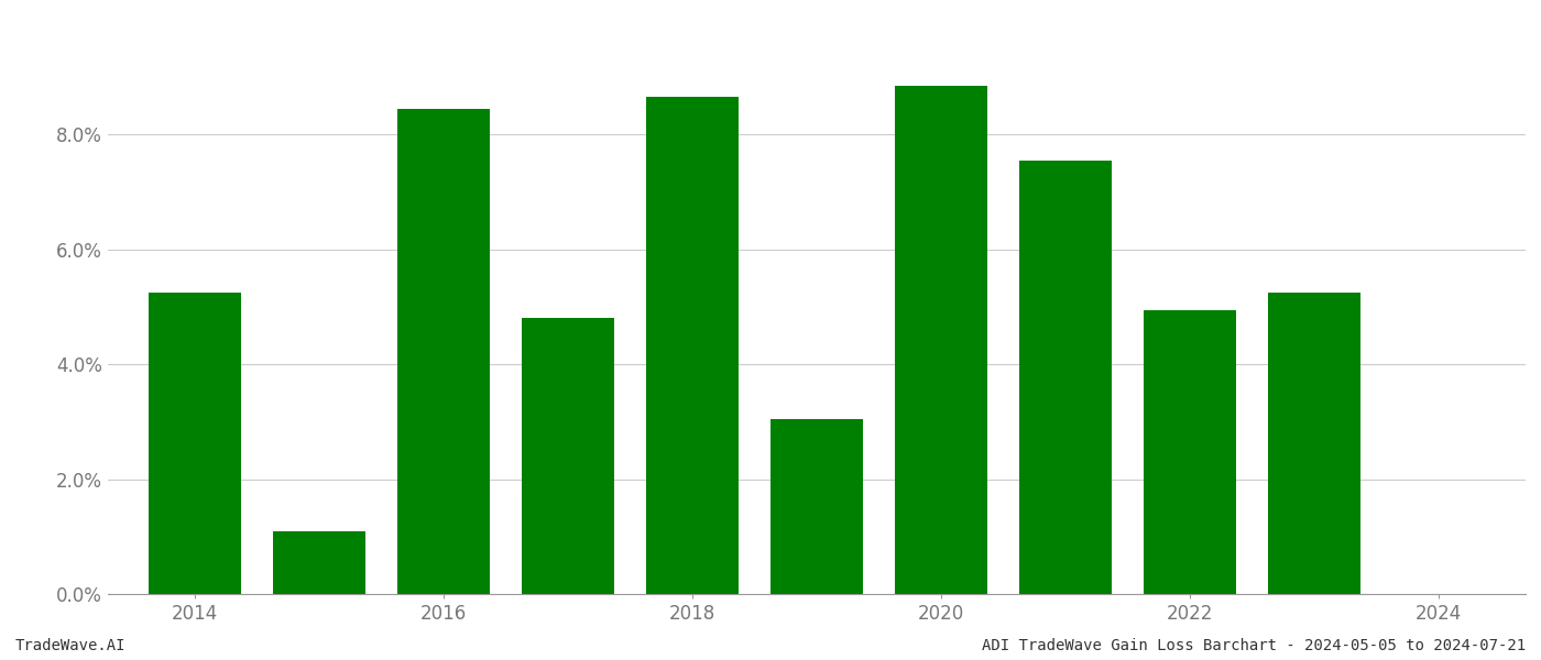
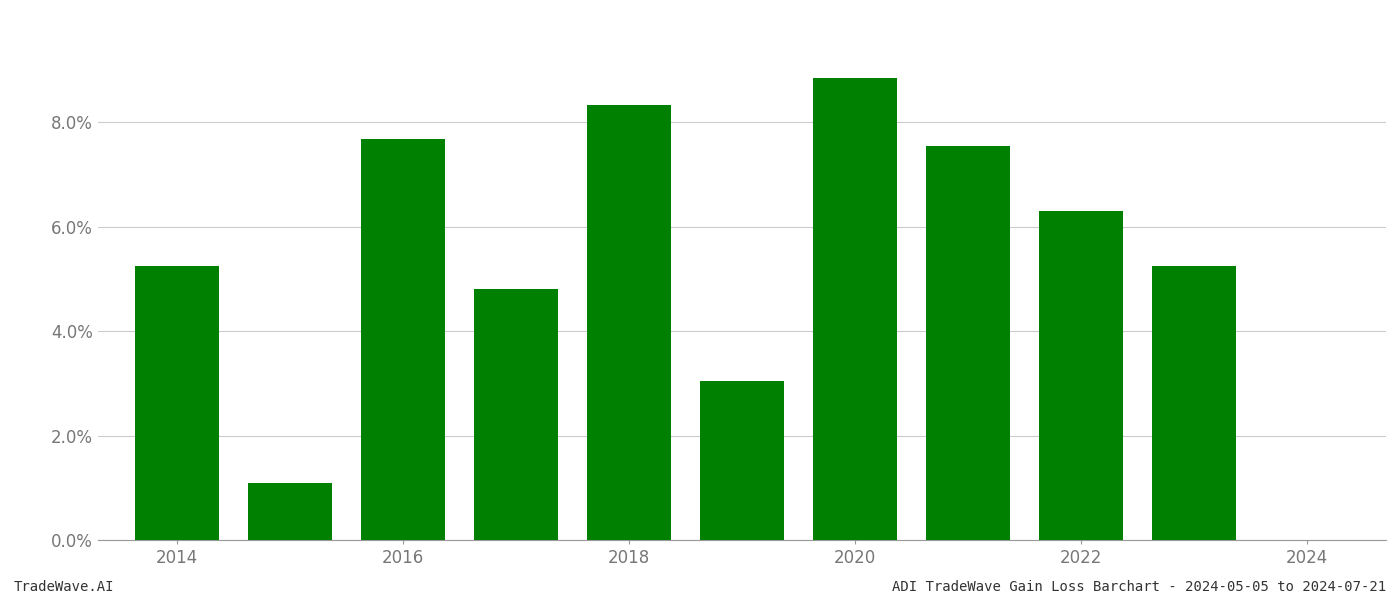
2016: 8.45% -> 7.68%
2018: 8.65% -> 8.34%
2022: 4.95% -> 6.30%
